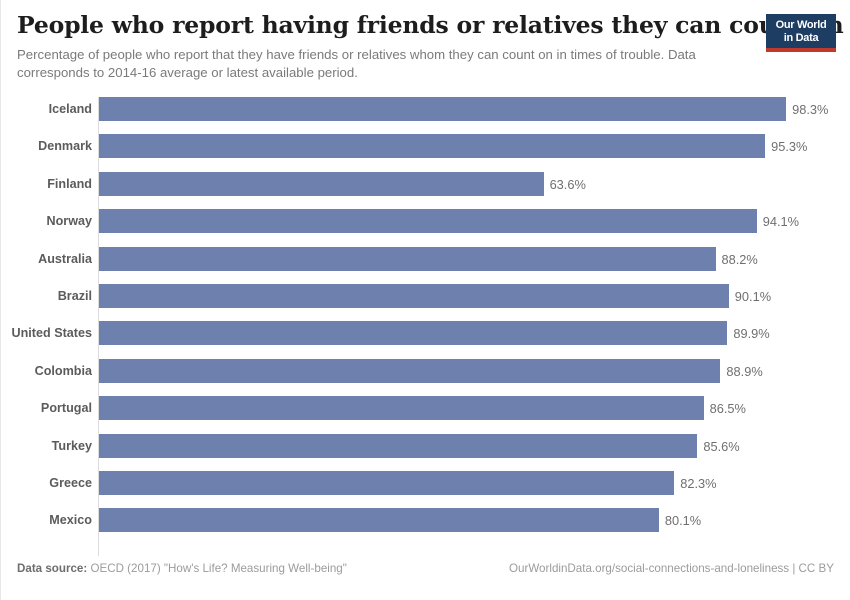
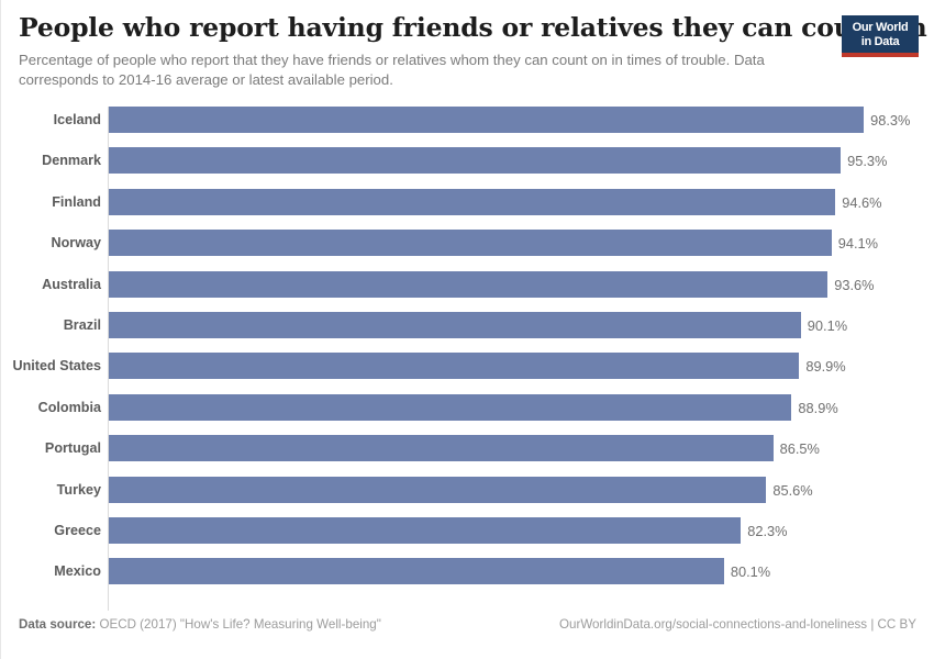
Finland: 63.6% -> 94.6%
Australia: 88.2% -> 93.6%
